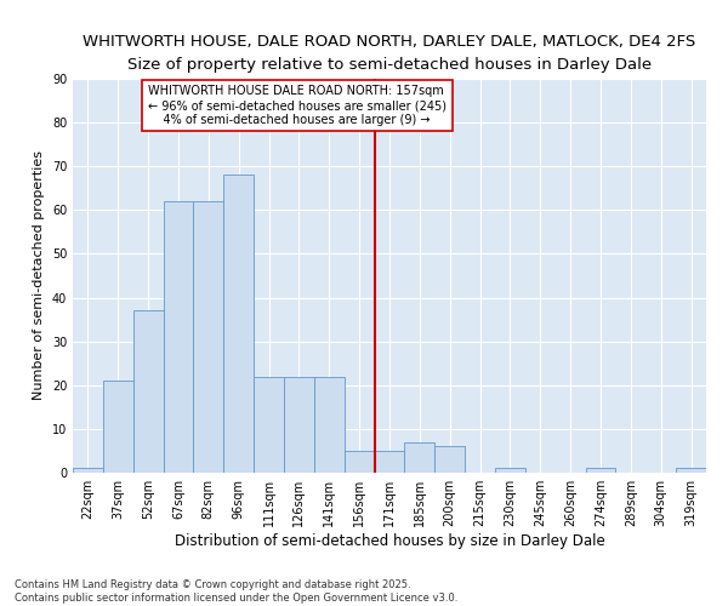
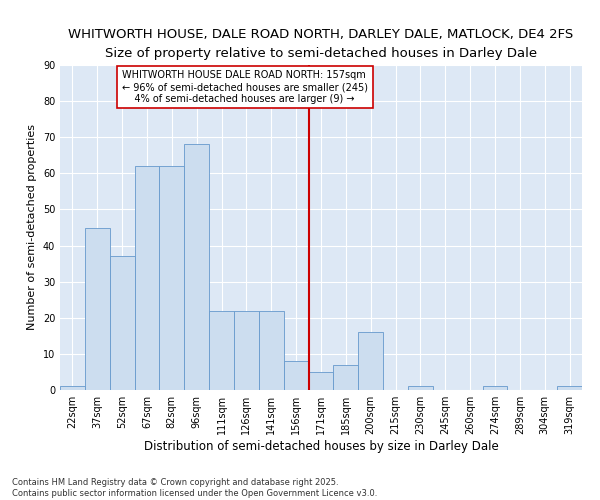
37sqm: 21 -> 45
156sqm: 5 -> 8
200sqm: 6 -> 16
